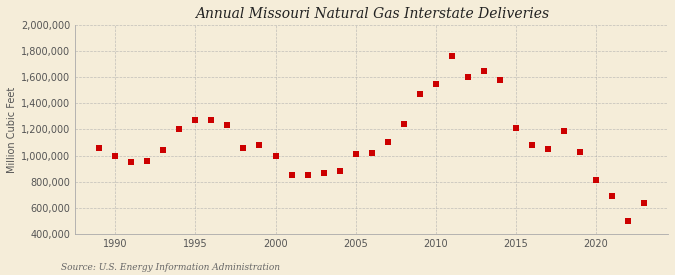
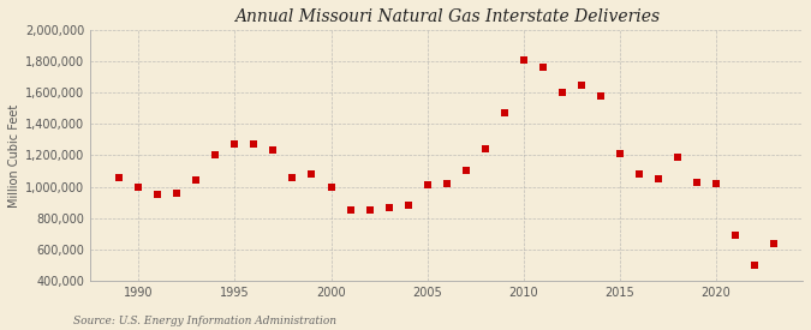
2010: 1,550,000 -> 1,810,000
2020: 810,000 -> 1,020,000
